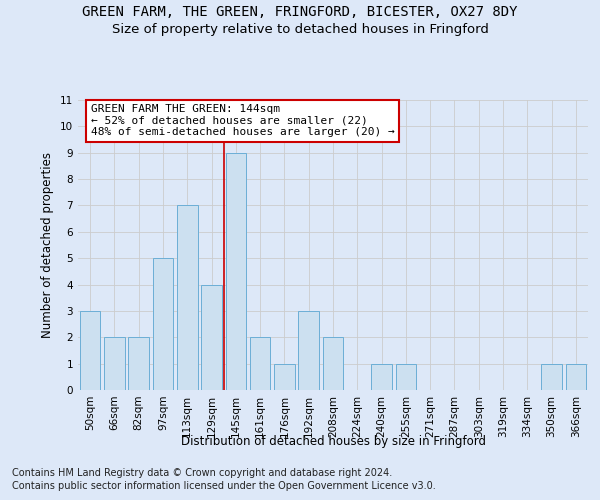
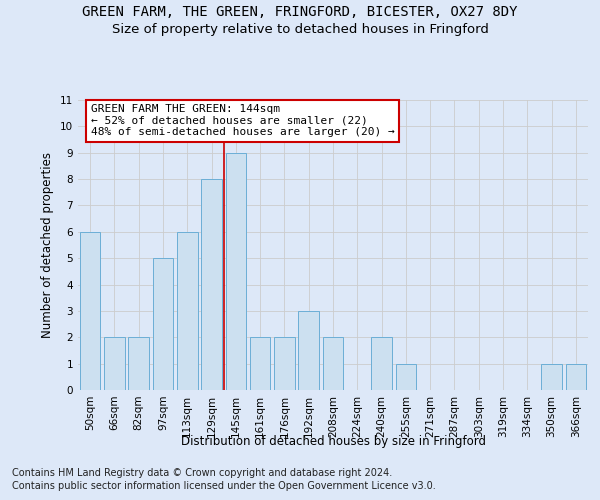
50sqm: 3 -> 6
113sqm: 7 -> 6
129sqm: 4 -> 8
176sqm: 1 -> 2
240sqm: 1 -> 2
